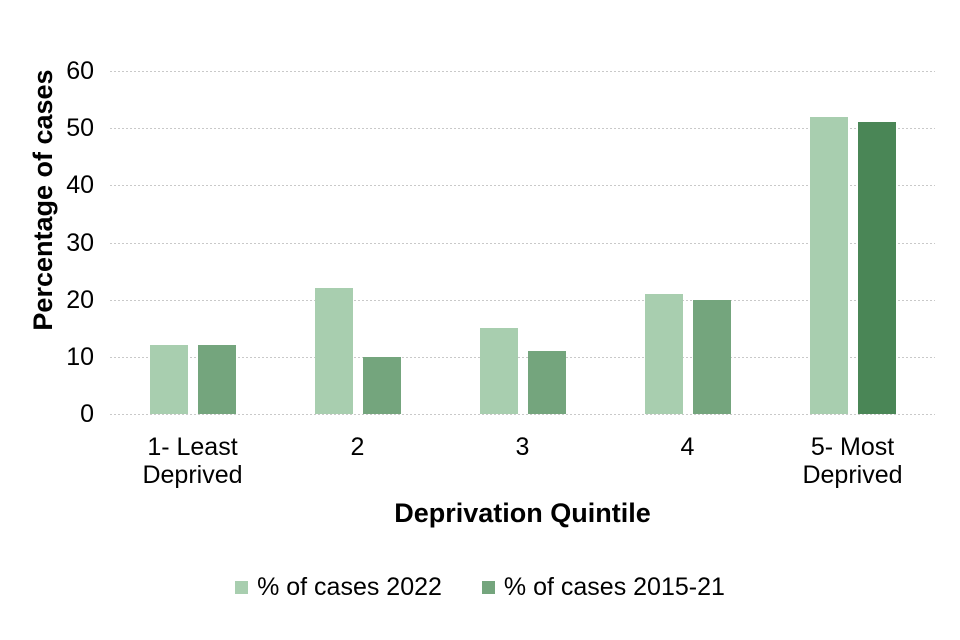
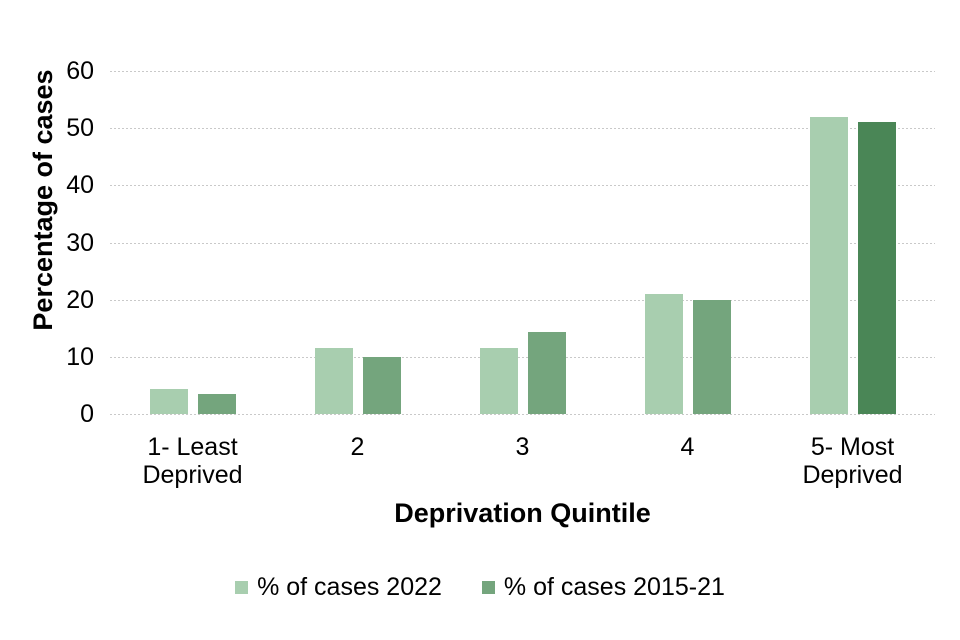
% of cases 2022/1- Least Deprived: 12 -> 4
% of cases 2015-21/1- Least Deprived: 12 -> 4
% of cases 2022/2: 22 -> 12
% of cases 2022/3: 15 -> 12
% of cases 2015-21/3: 11 -> 14
